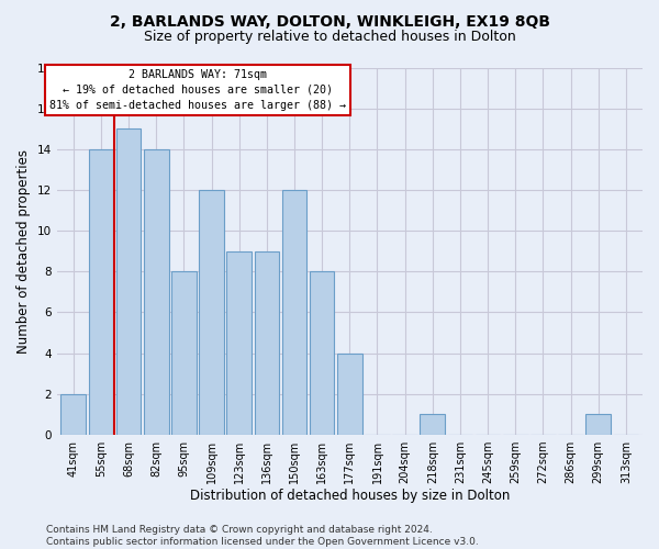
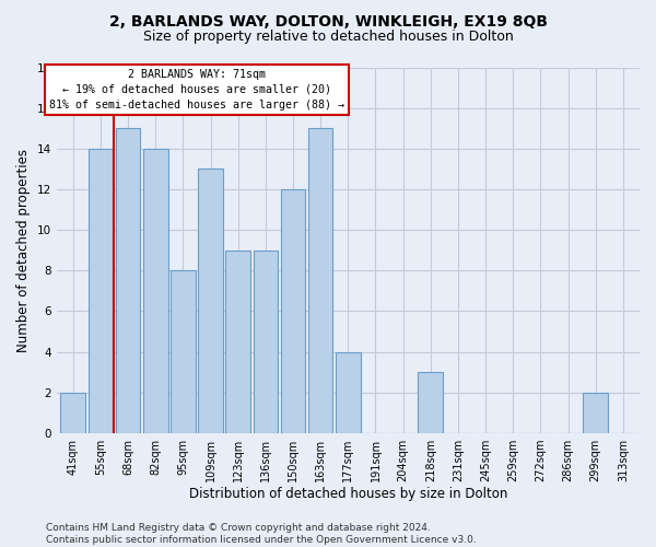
109sqm: 12 -> 13
163sqm: 8 -> 15
218sqm: 1 -> 3
299sqm: 1 -> 2
